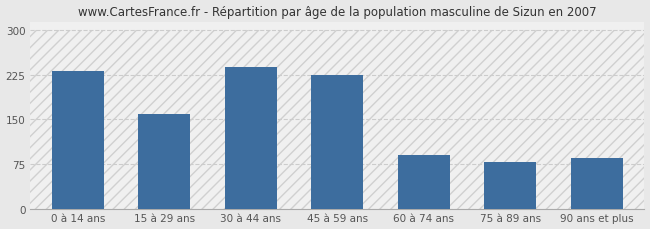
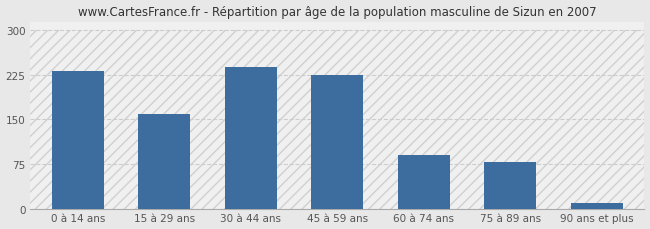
90 ans et plus: 86 -> 10
